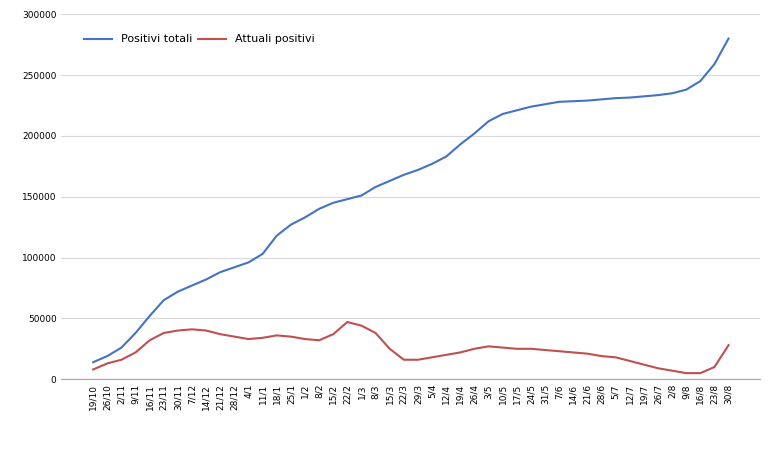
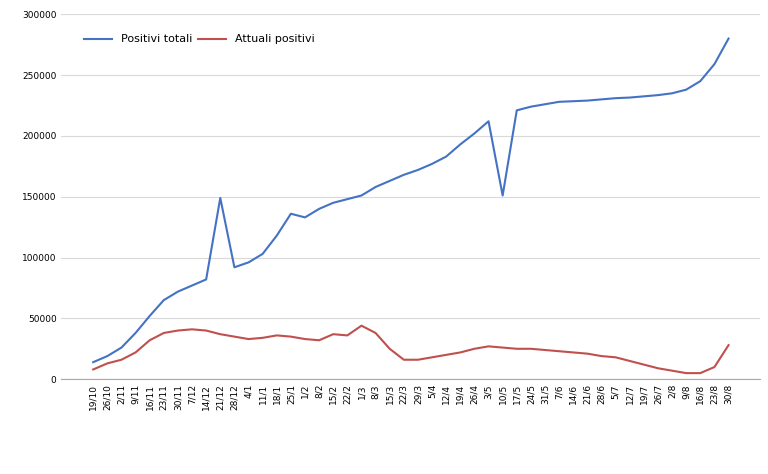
Positivi totali/21/12: 88000 -> 149000
Positivi totali/25/1: 127000 -> 136000
Attuali positivi/22/2: 47000 -> 36000
Positivi totali/10/5: 218000 -> 151000
